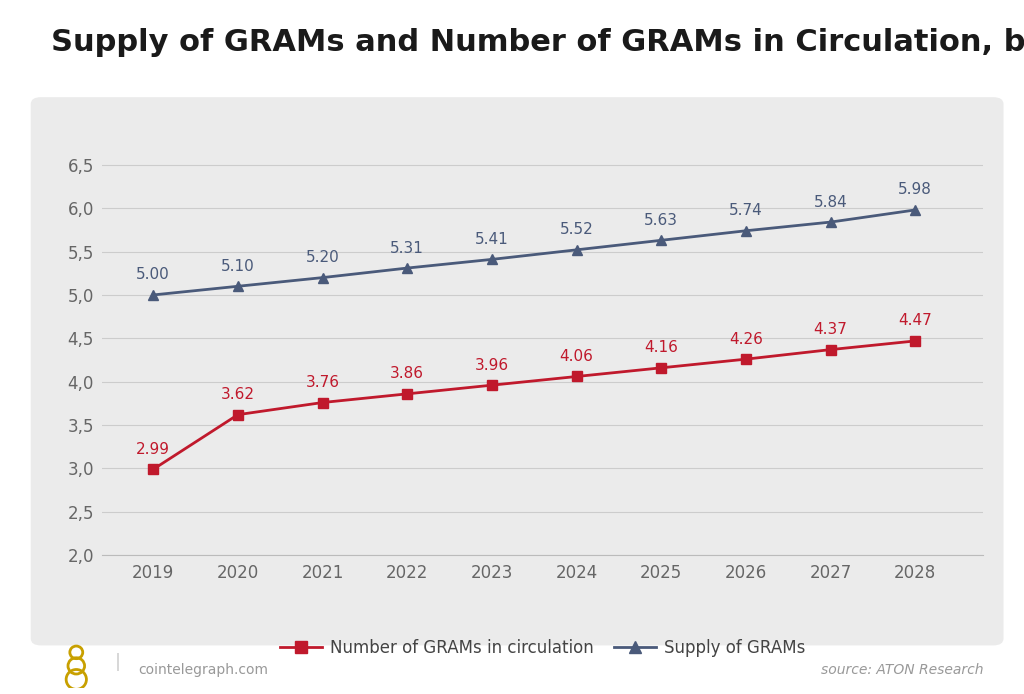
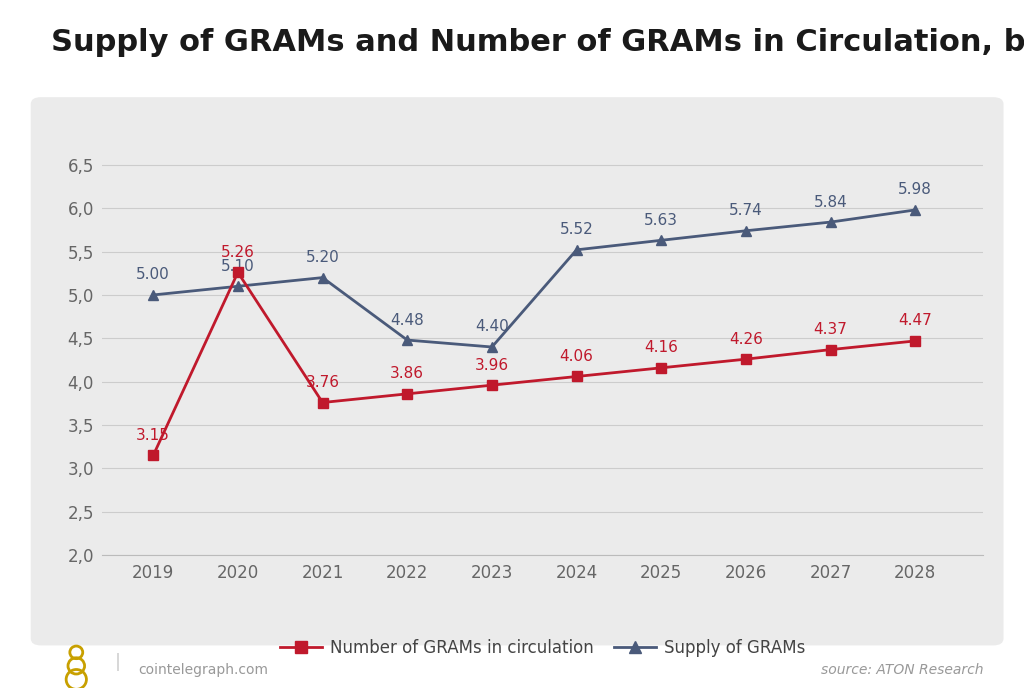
Number of GRAMs in circulation/2019: 2.99 -> 3.15
Number of GRAMs in circulation/2020: 3.62 -> 5.26
Supply of GRAMs/2022: 5.31 -> 4.48
Supply of GRAMs/2023: 5.41 -> 4.40
